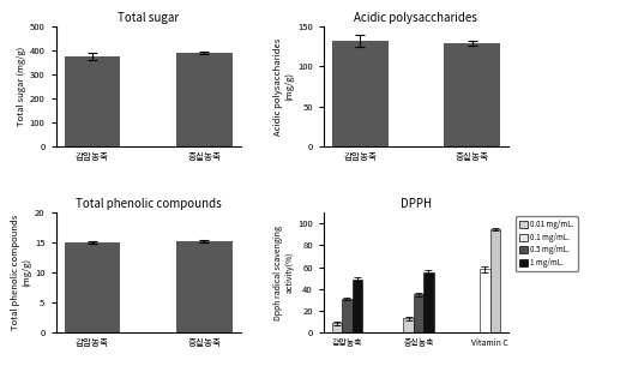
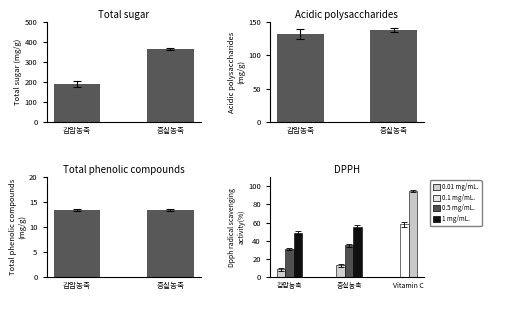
Total sugar/감압농축: 375 -> 190
Total sugar/증싵농축: 392 -> 365
Acidic polysaccharides/증싵농축: 129 -> 138
Total phenolic compounds/감압농축: 15.0 -> 13.4
Total phenolic compounds/증싵농축: 15.3 -> 13.4
